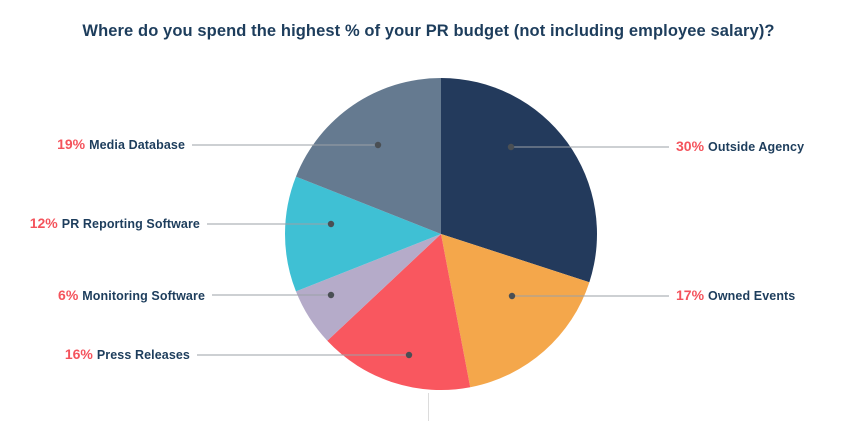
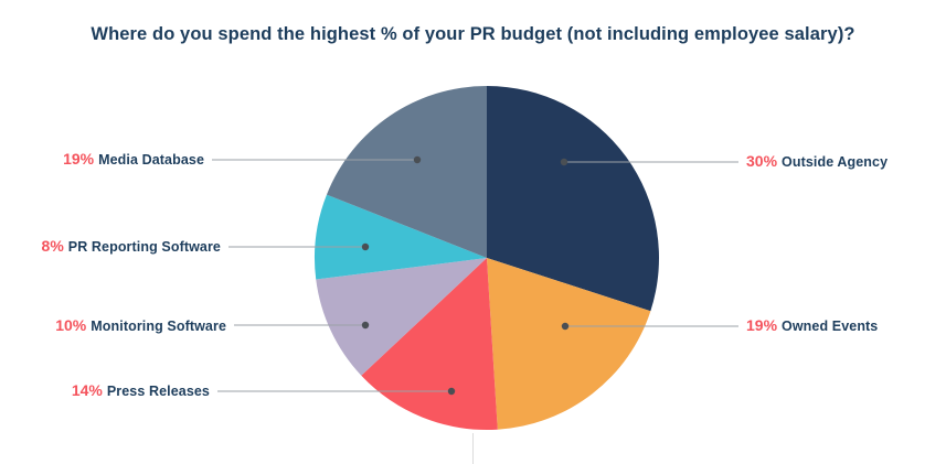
Owned Events: 17% -> 19%
Press Releases: 16% -> 14%
Monitoring Software: 6% -> 10%
PR Reporting Software: 12% -> 8%
